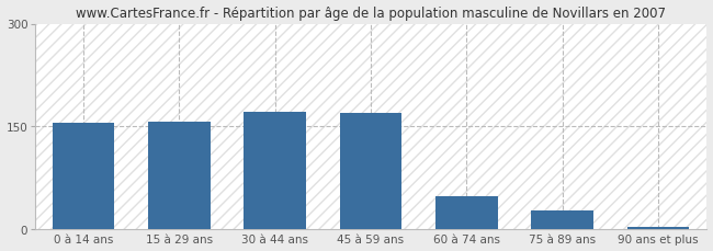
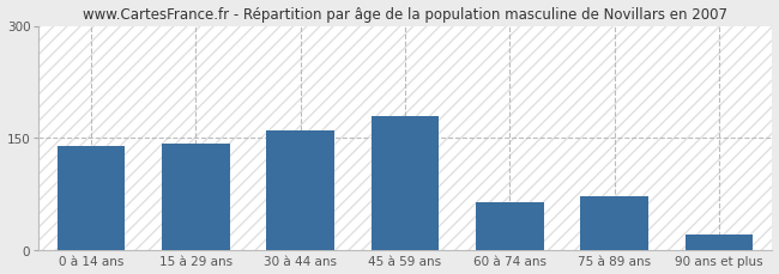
0 à 14 ans: 155 -> 140
15 à 29 ans: 157 -> 142
30 à 44 ans: 172 -> 160
45 à 59 ans: 170 -> 180
60 à 74 ans: 48 -> 64
75 à 89 ans: 28 -> 72
90 ans et plus: 3 -> 22
